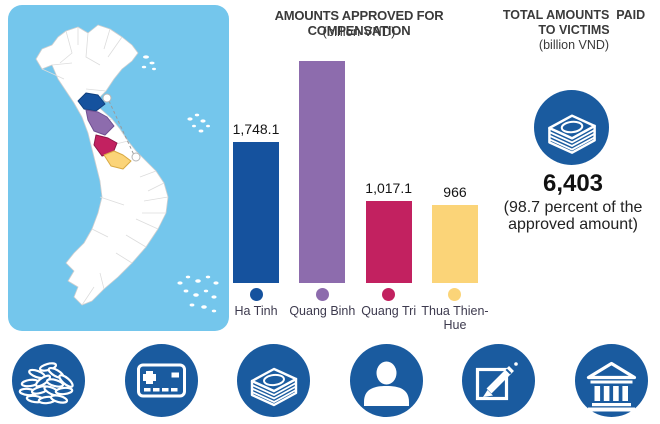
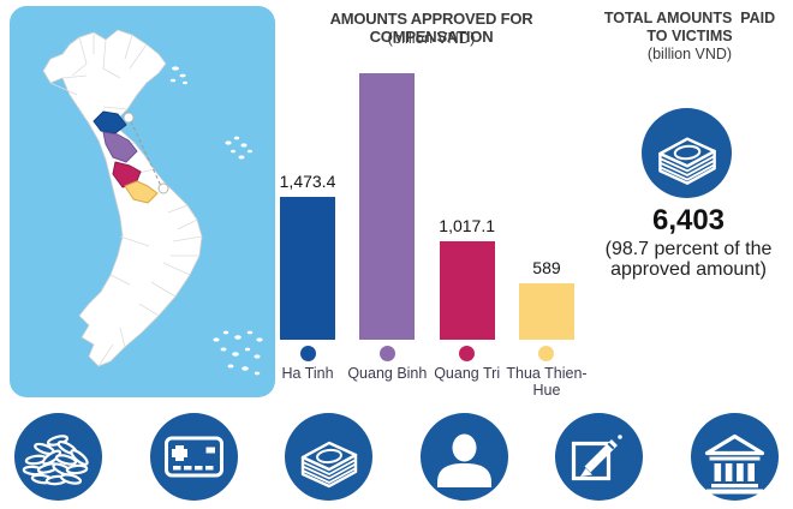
Ha Tinh: 1,748.1 -> 1,473.4
Thua Thien-Hue: 966 -> 589
